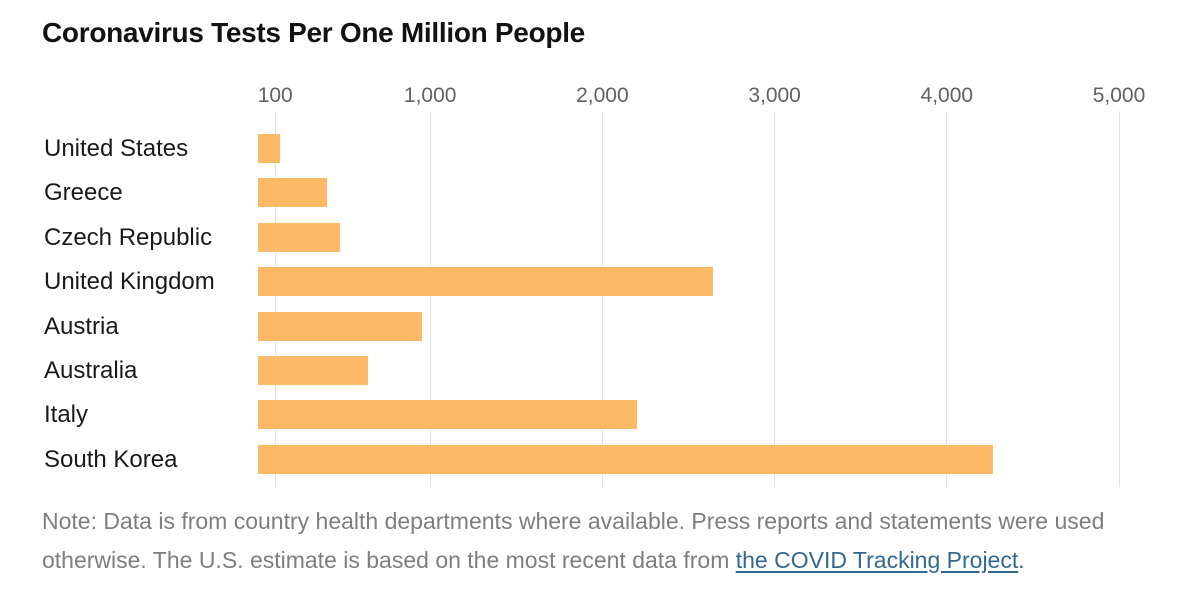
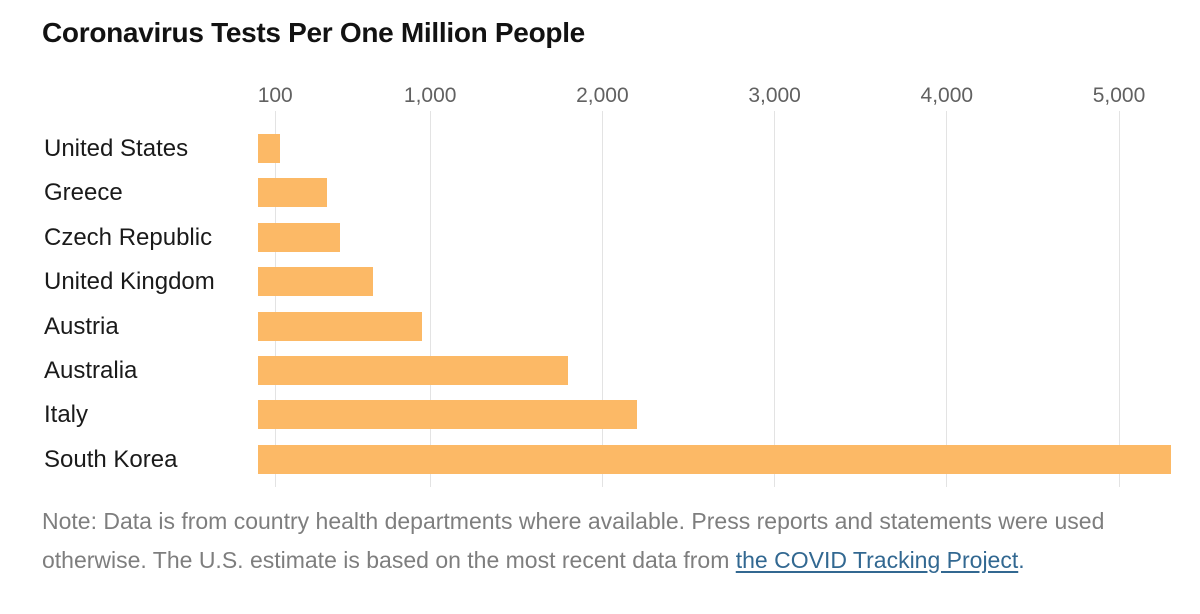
United Kingdom: 2640 -> 660
Australia: 640 -> 1800
South Korea: 4270 -> 5300
